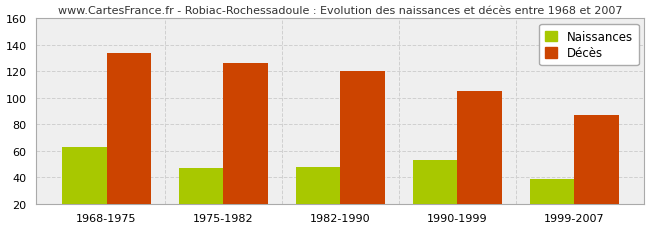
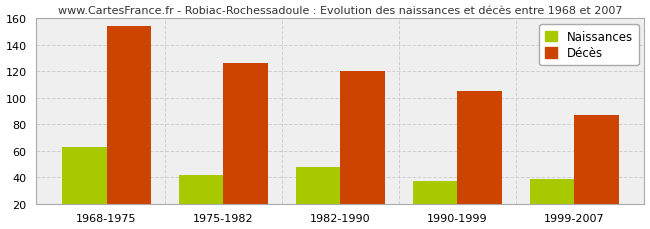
Décès/1968-1975: 134 -> 154
Naissances/1975-1982: 47 -> 42
Naissances/1990-1999: 53 -> 37
